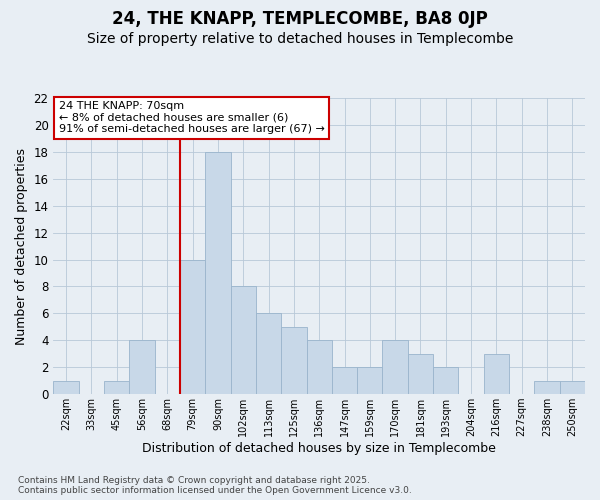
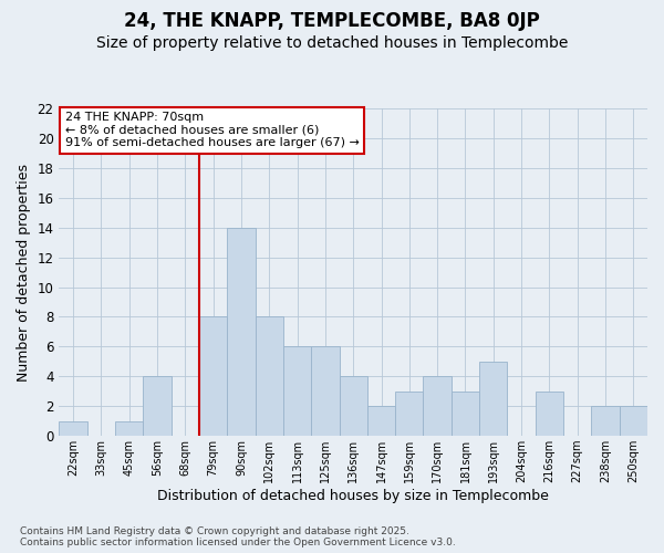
79sqm: 10 -> 8
90sqm: 18 -> 14
125sqm: 5 -> 6
159sqm: 2 -> 3
193sqm: 2 -> 5
238sqm: 1 -> 2
250sqm: 1 -> 2
